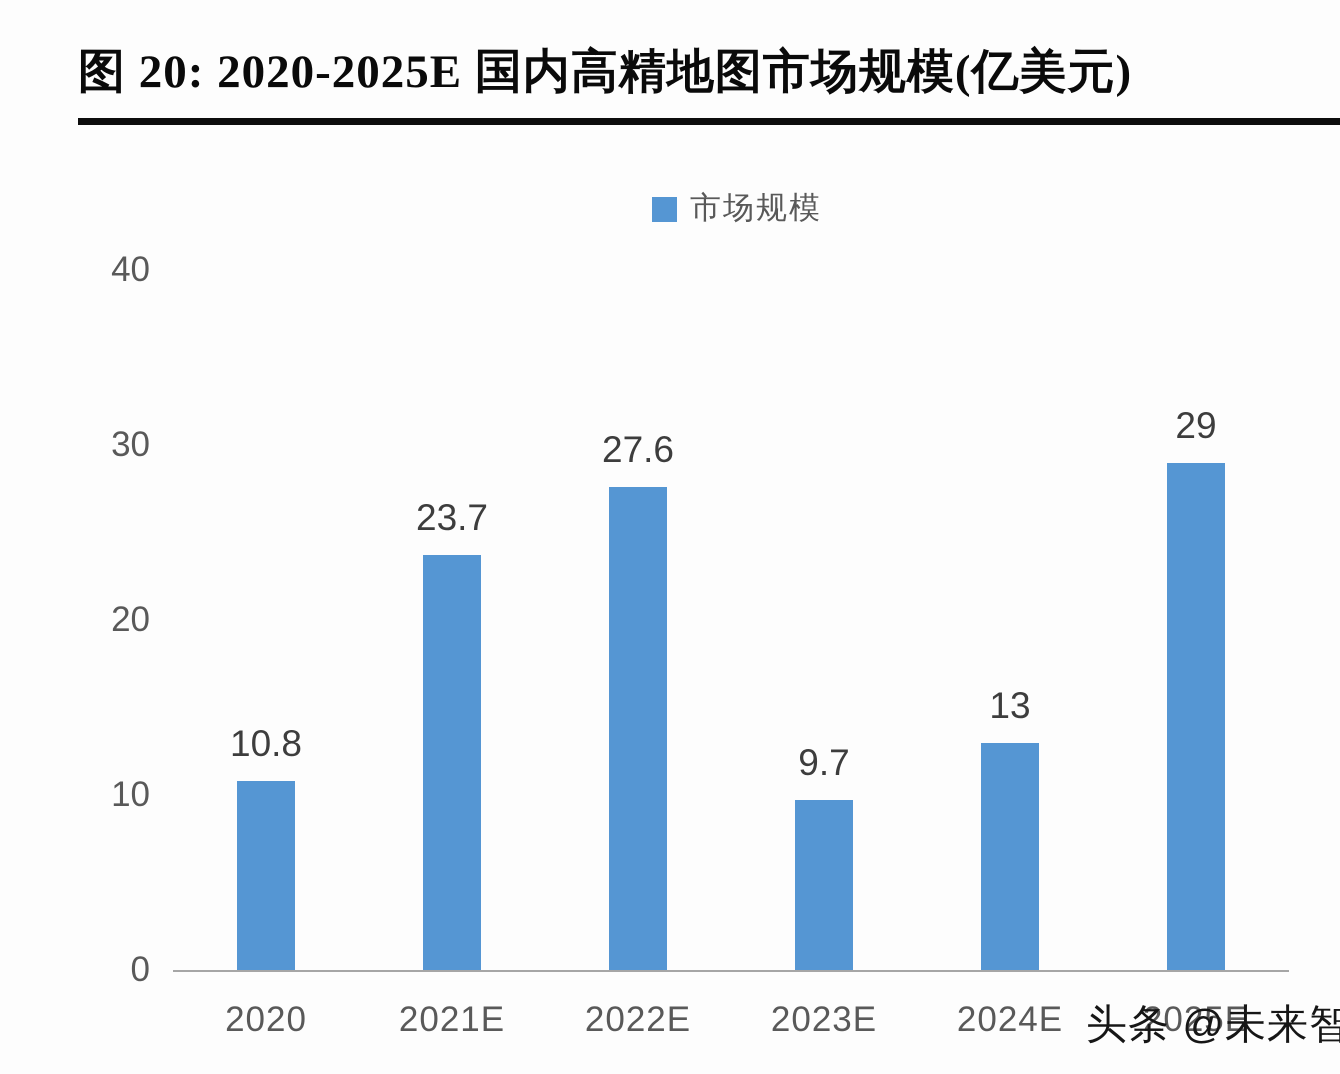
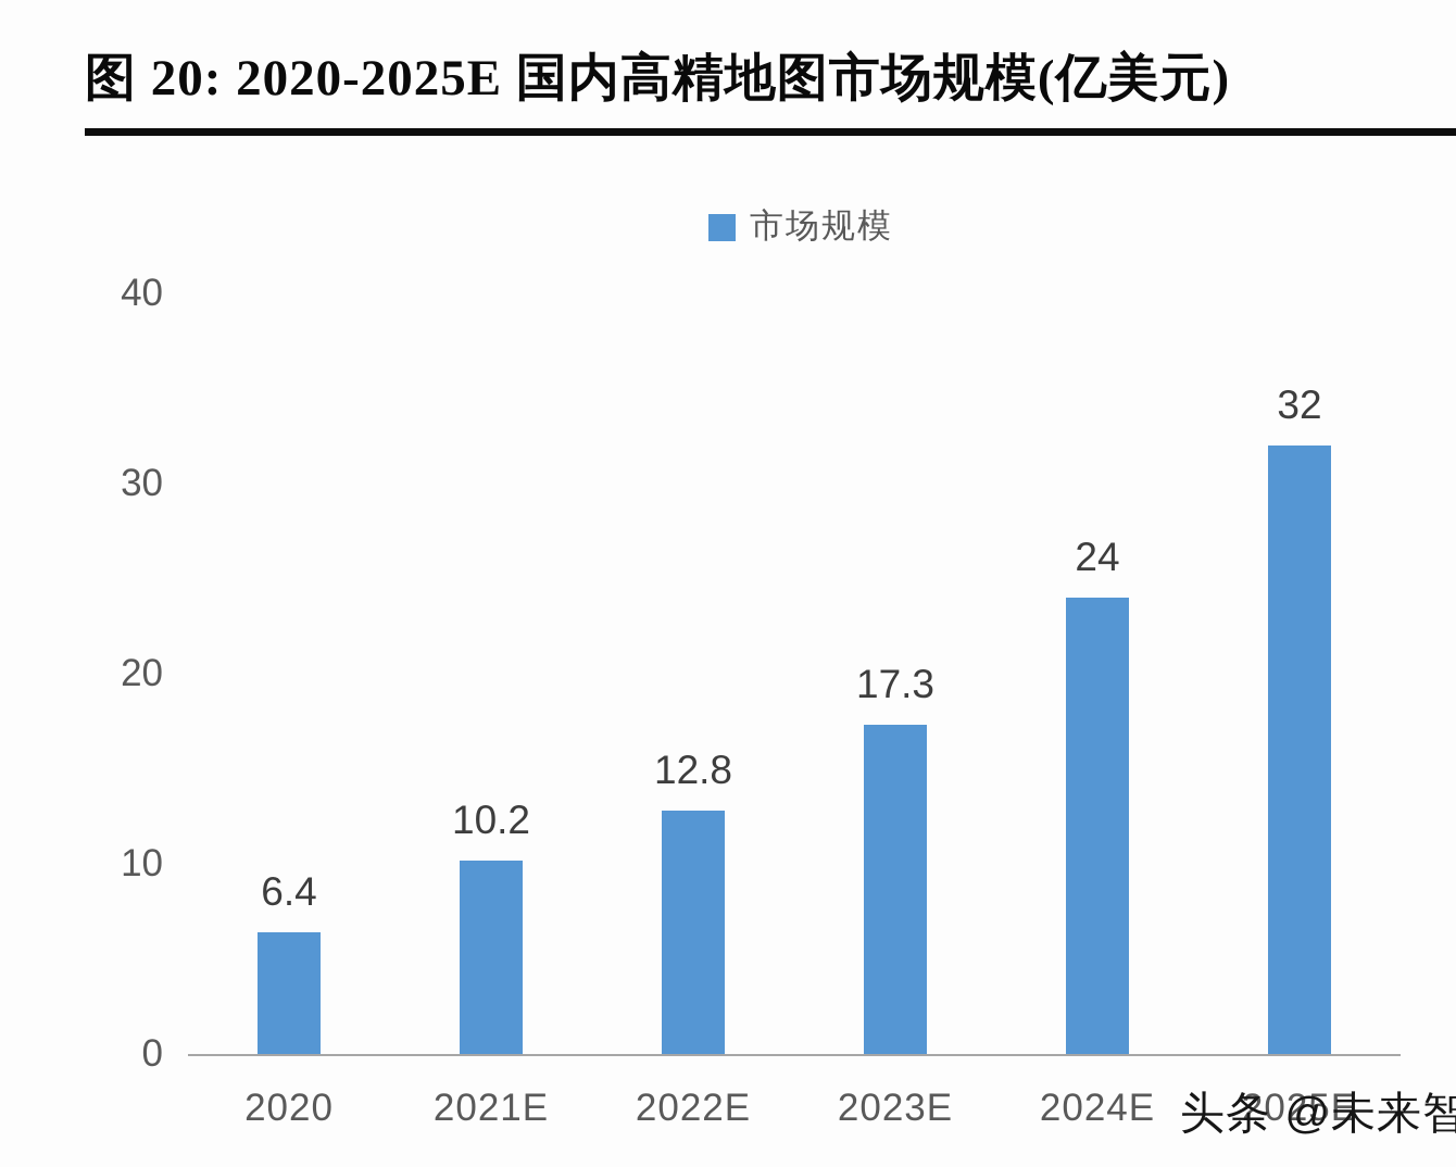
2020: 10.8 -> 6.4
2021E: 23.7 -> 10.2
2022E: 27.6 -> 12.8
2023E: 9.7 -> 17.3
2024E: 13 -> 24
2025E: 29 -> 32
